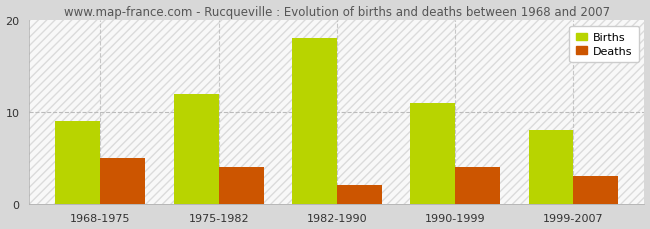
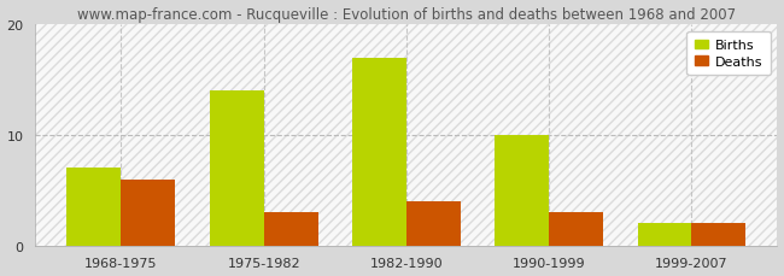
Births/1968-1975: 9 -> 7
Deaths/1968-1975: 5 -> 6
Births/1975-1982: 12 -> 14
Deaths/1975-1982: 4 -> 3
Births/1982-1990: 18 -> 17
Deaths/1982-1990: 2 -> 4
Births/1990-1999: 11 -> 10
Deaths/1990-1999: 4 -> 3
Births/1999-2007: 8 -> 2
Deaths/1999-2007: 3 -> 2
